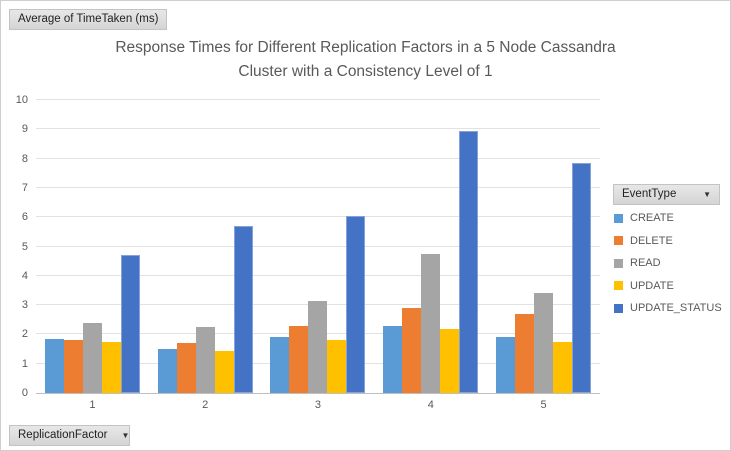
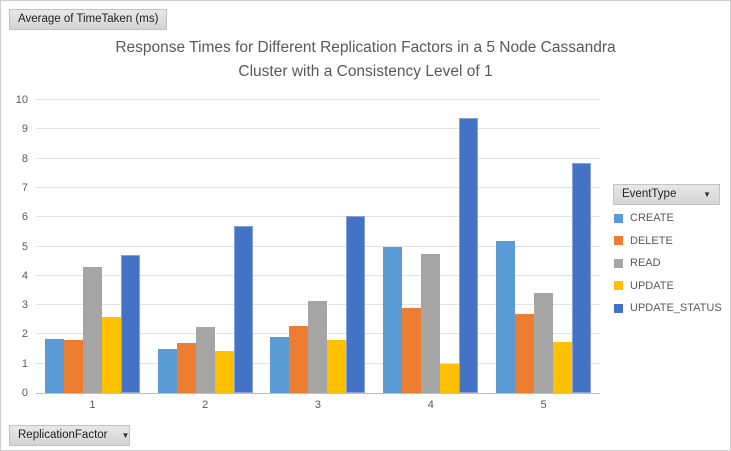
READ/1: 2.4 -> 4.3
UPDATE/1: 1.8 -> 2.6
CREATE/4: 2.3 -> 5.0
UPDATE/4: 2.2 -> 1.0
UPDATE_STATUS/4: 8.9 -> 9.4
CREATE/5: 1.9 -> 5.2
